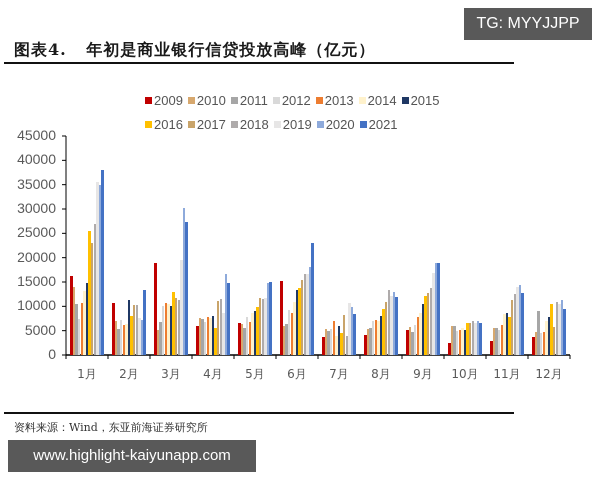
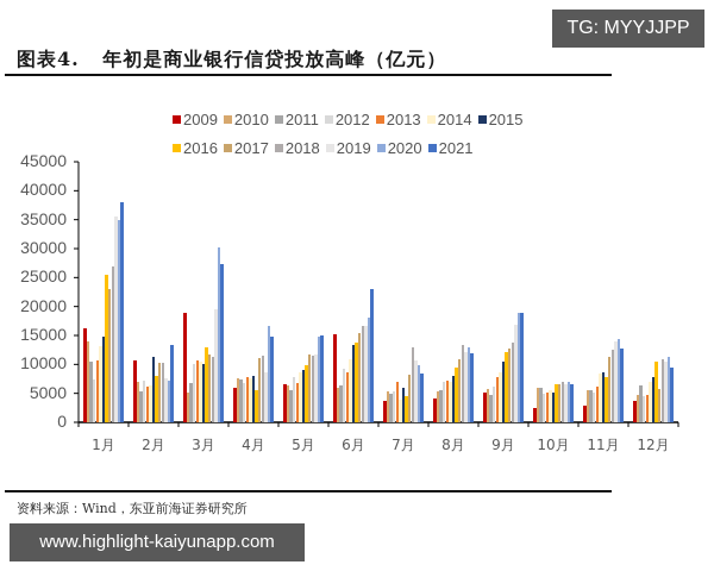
2018/7月: 4000 -> 13000
2011/12月: 9000 -> 6000
